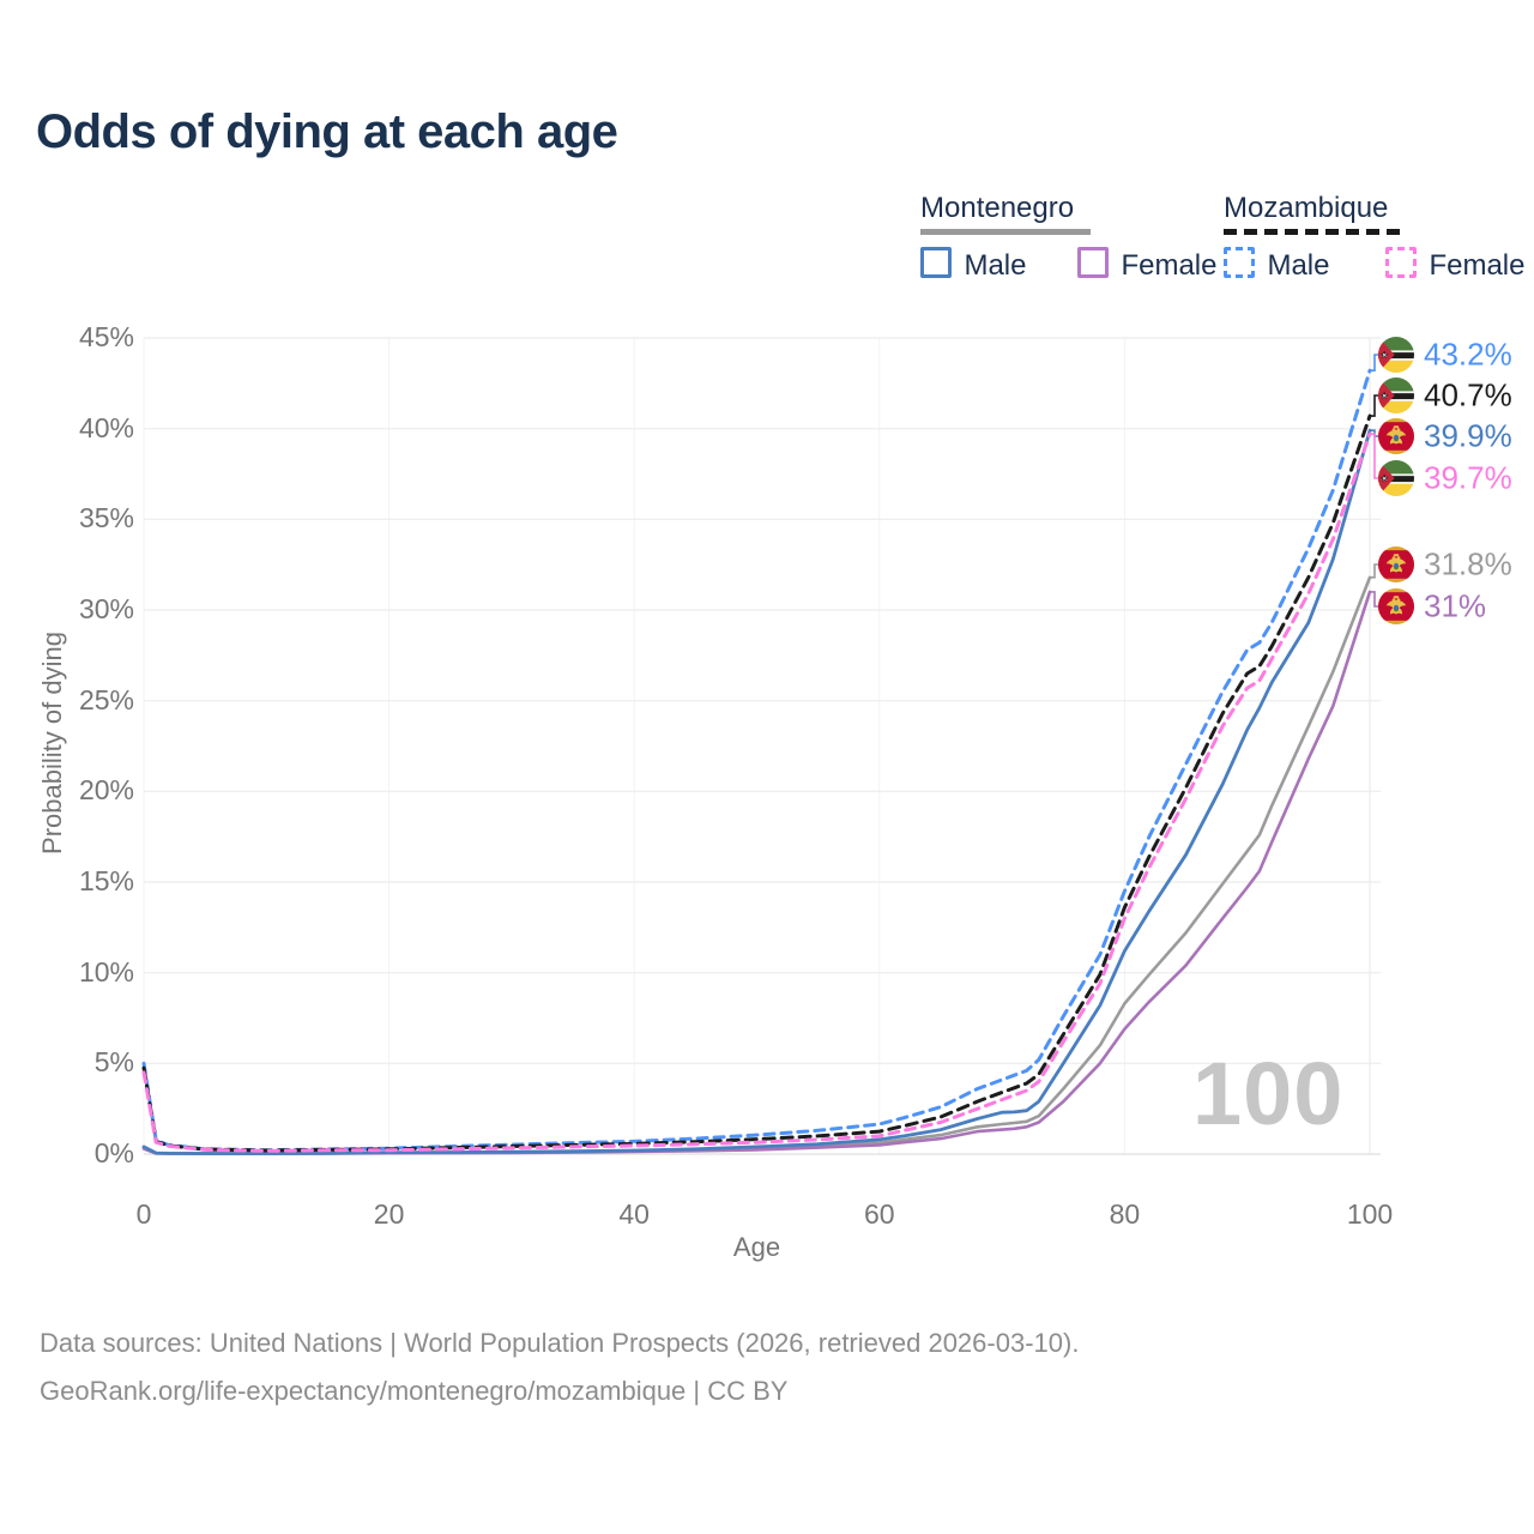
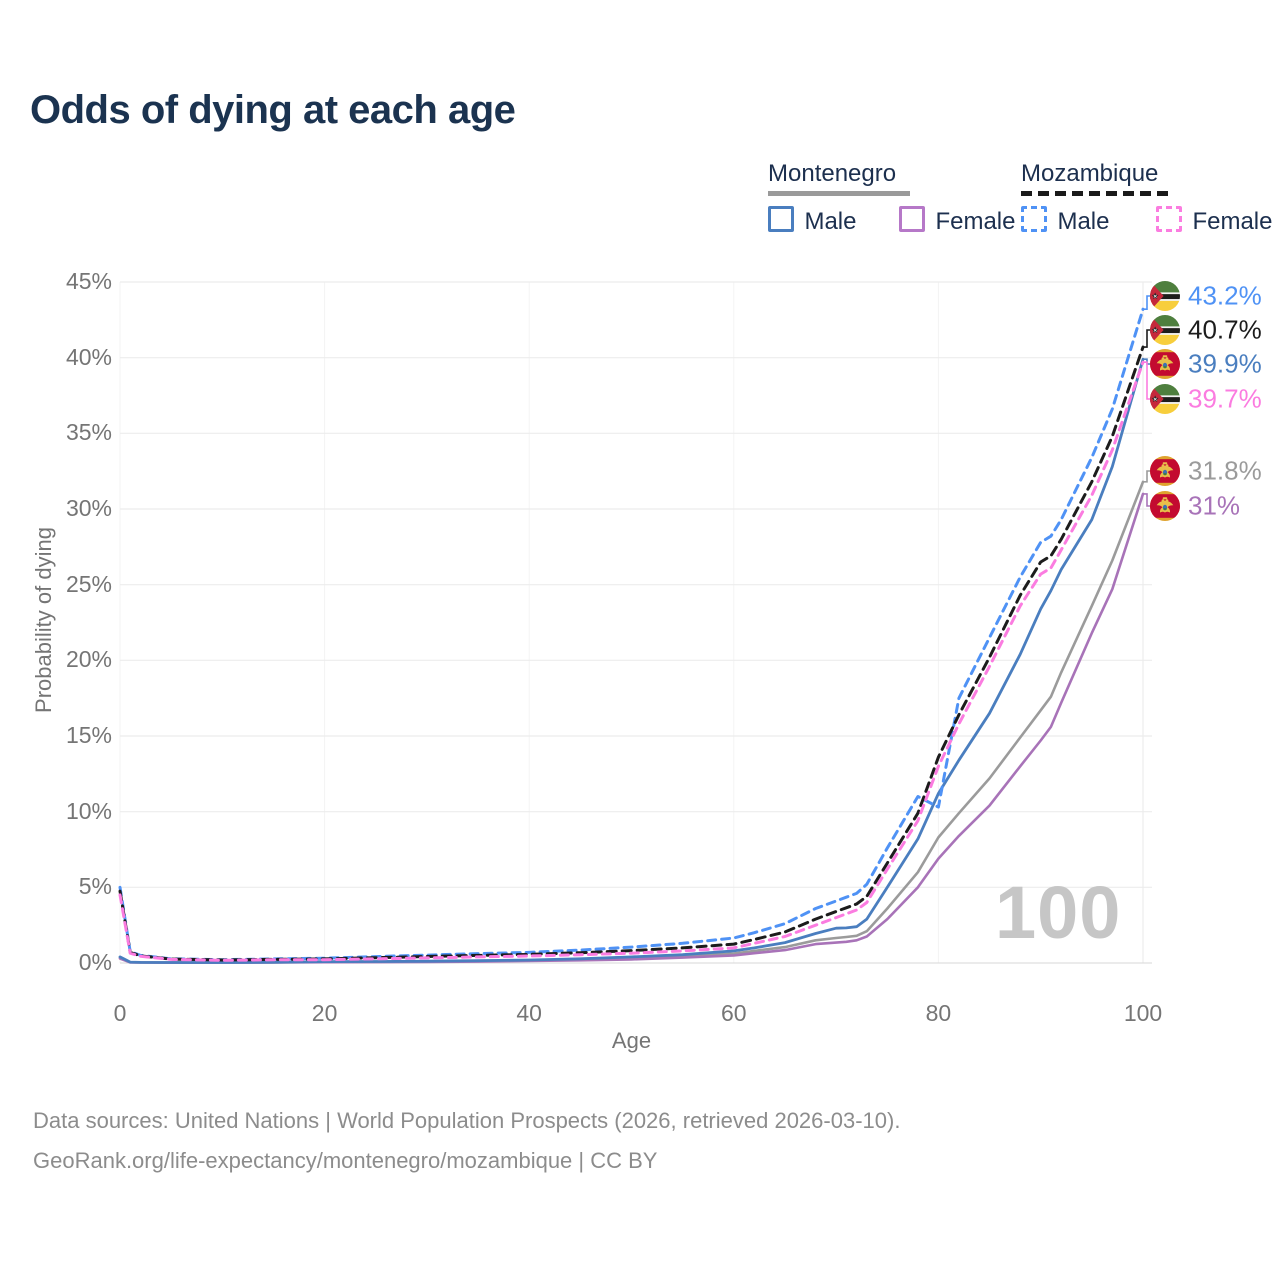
Mozambique Male/80: 14.5% -> 10.3%
